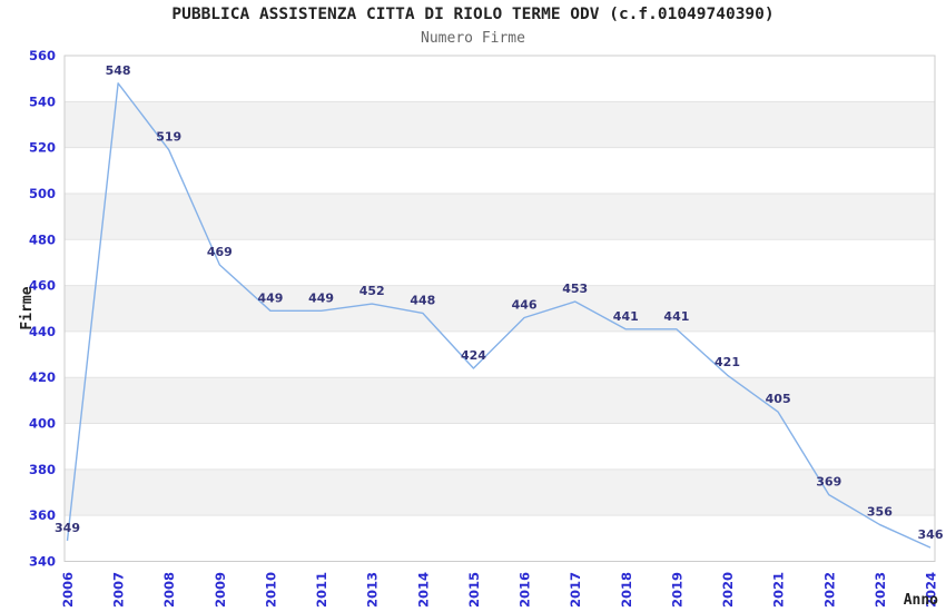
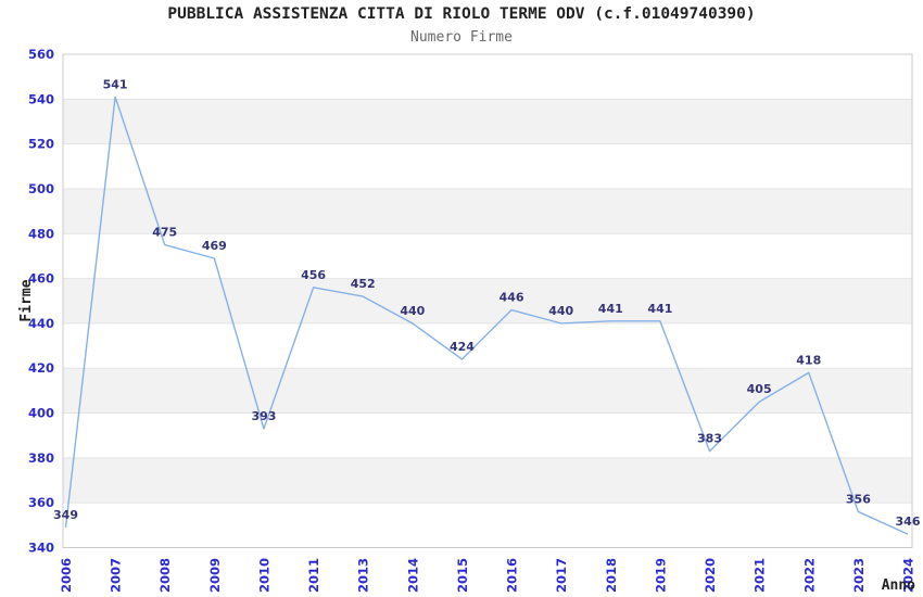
2007: 548 -> 541
2008: 519 -> 475
2010: 449 -> 393
2011: 449 -> 456
2014: 448 -> 440
2017: 453 -> 440
2020: 421 -> 383
2022: 369 -> 418
